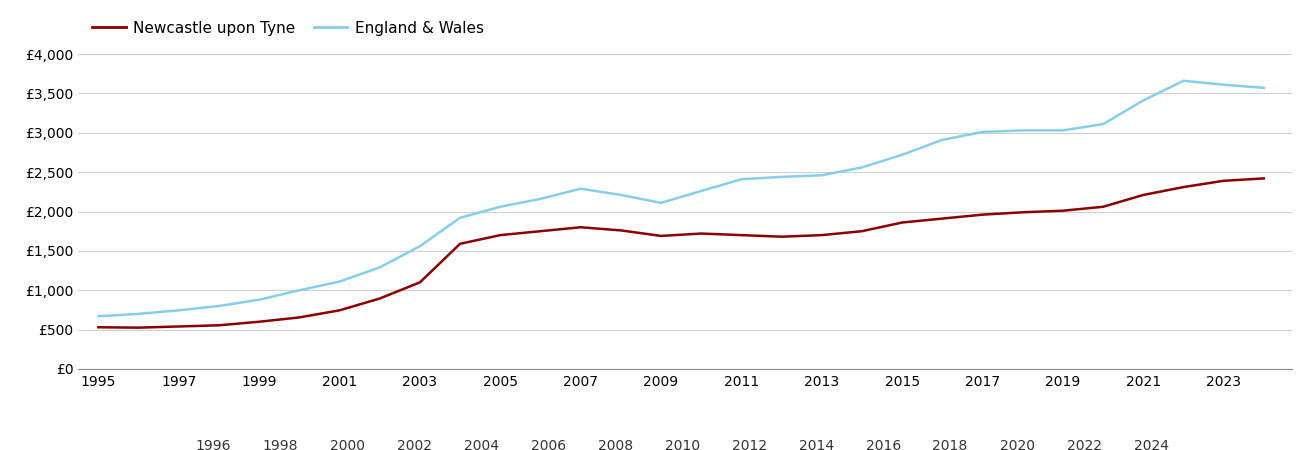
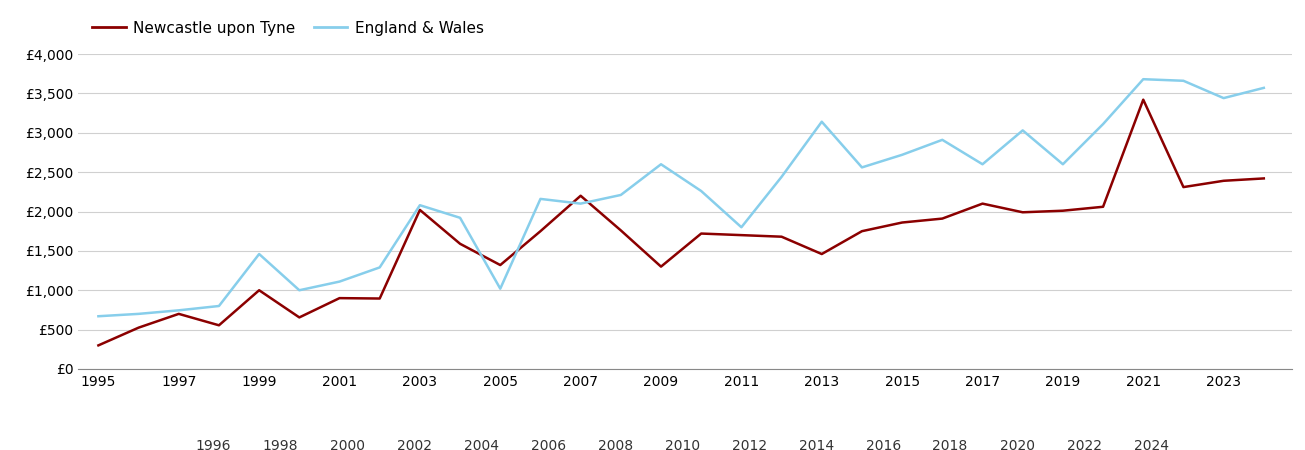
Newcastle upon Tyne/1995: £530 -> £300
Newcastle upon Tyne/1997: £540 -> £700
Newcastle upon Tyne/1999: £600 -> £1,000
England & Wales/1999: £880 -> £1,460
Newcastle upon Tyne/2001: £740 -> £900
Newcastle upon Tyne/2003: £1,100 -> £2,020
England & Wales/2003: £1,560 -> £2,080
Newcastle upon Tyne/2005: £1,700 -> £1,320
England & Wales/2005: £2,060 -> £1,020
Newcastle upon Tyne/2007: £1,800 -> £2,200
England & Wales/2007: £2,290 -> £2,100
Newcastle upon Tyne/2009: £1,690 -> £1,300
England & Wales/2009: £2,110 -> £2,600
England & Wales/2011: £2,410 -> £1,800
Newcastle upon Tyne/2013: £1,700 -> £1,460
England & Wales/2013: £2,460 -> £3,140
Newcastle upon Tyne/2017: £1,960 -> £2,100
England & Wales/2017: £3,010 -> £2,600
England & Wales/2019: £3,030 -> £2,600
Newcastle upon Tyne/2021: £2,210 -> £3,420
England & Wales/2021: £3,410 -> £3,680
England & Wales/2023: £3,610 -> £3,440
